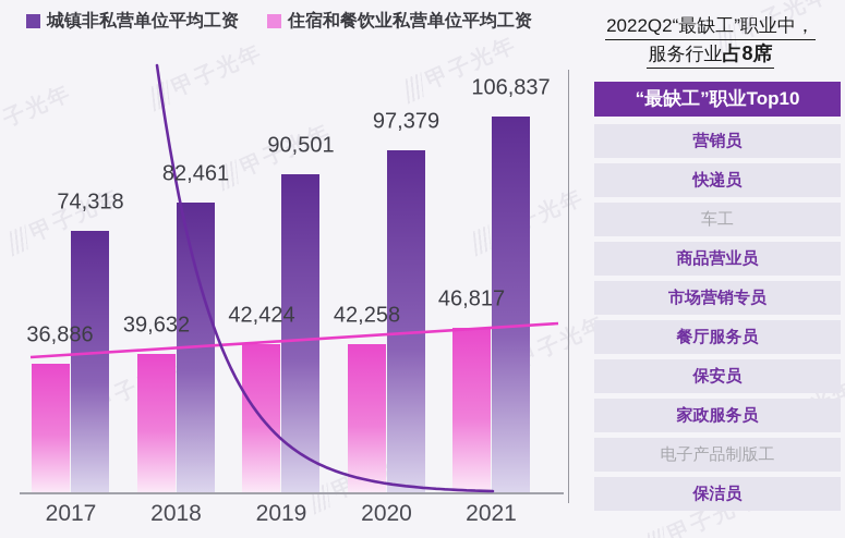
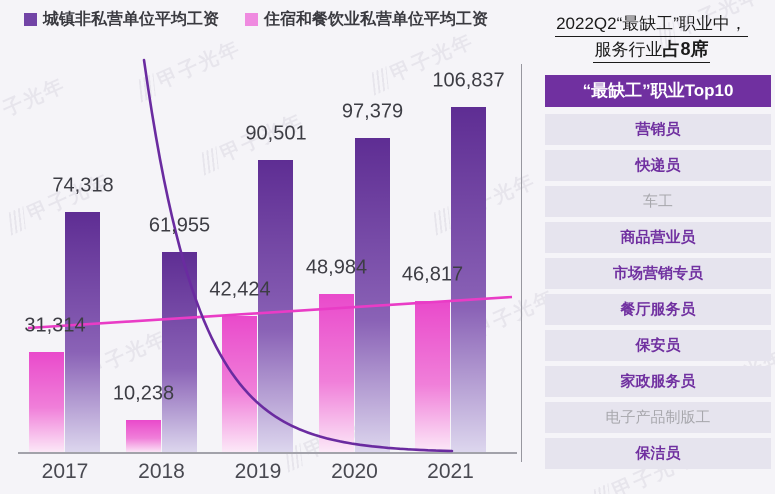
住宿和餐饮业私营单位平均工资/2017: 36,886 -> 31,314
城镇非私营单位平均工资/2018: 82,461 -> 61,955
住宿和餐饮业私营单位平均工资/2018: 39,632 -> 10,238
住宿和餐饮业私营单位平均工资/2020: 42,258 -> 48,984
